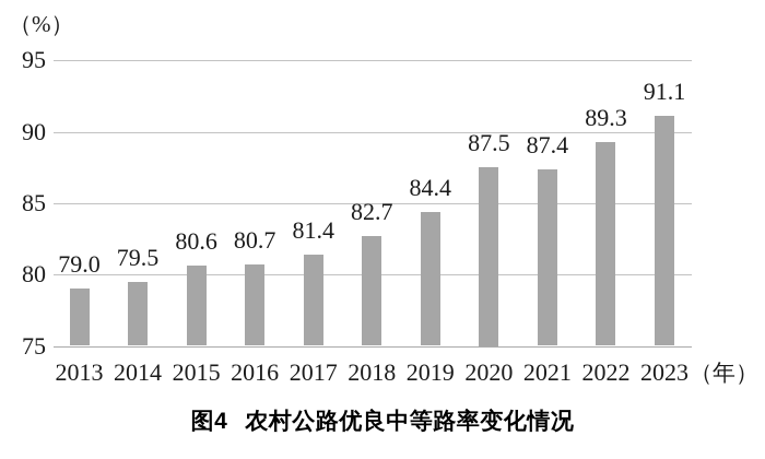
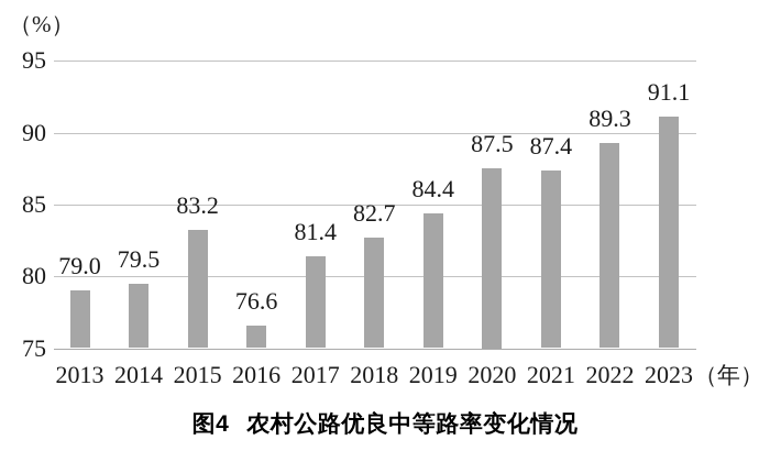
2015: 80.6 -> 83.2
2016: 80.7 -> 76.6
